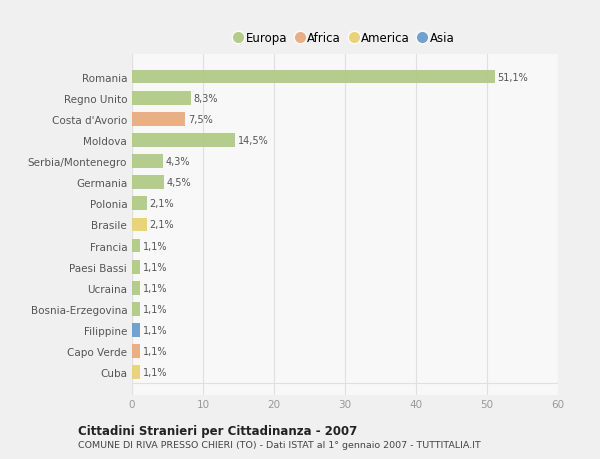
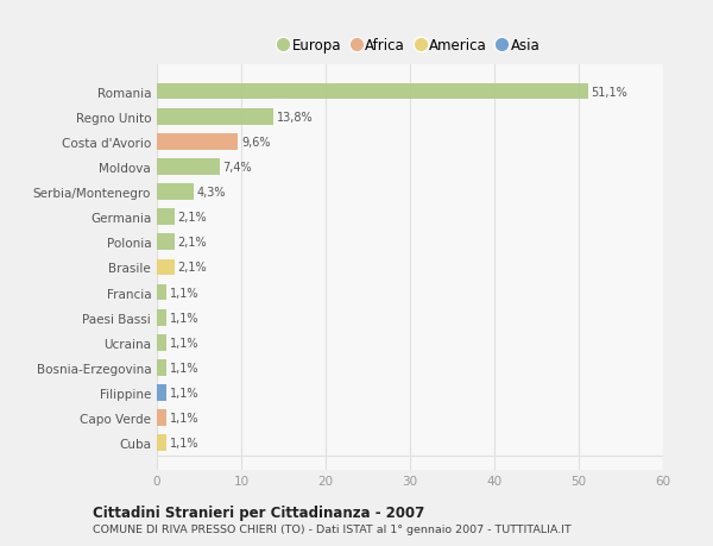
Regno Unito: 8,3% -> 13,8%
Costa d'Avorio: 7,5% -> 9,6%
Moldova: 14,5% -> 7,4%
Germania: 4,5% -> 2,1%
